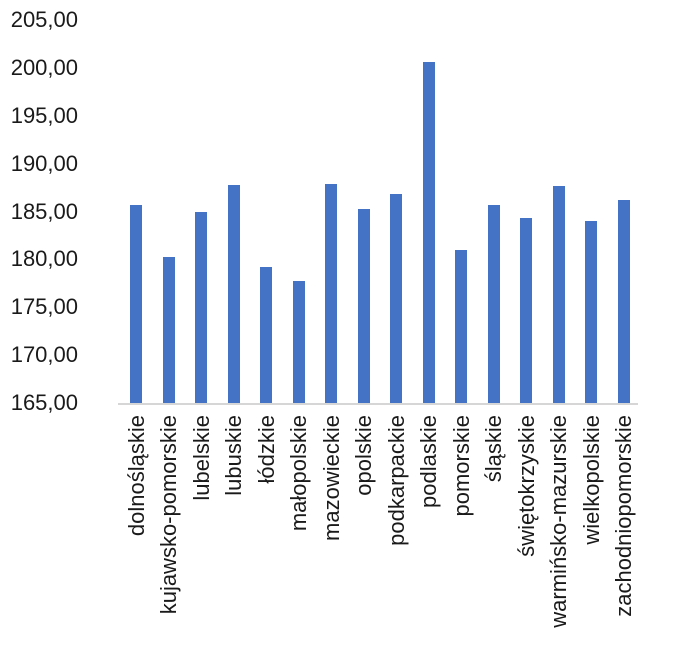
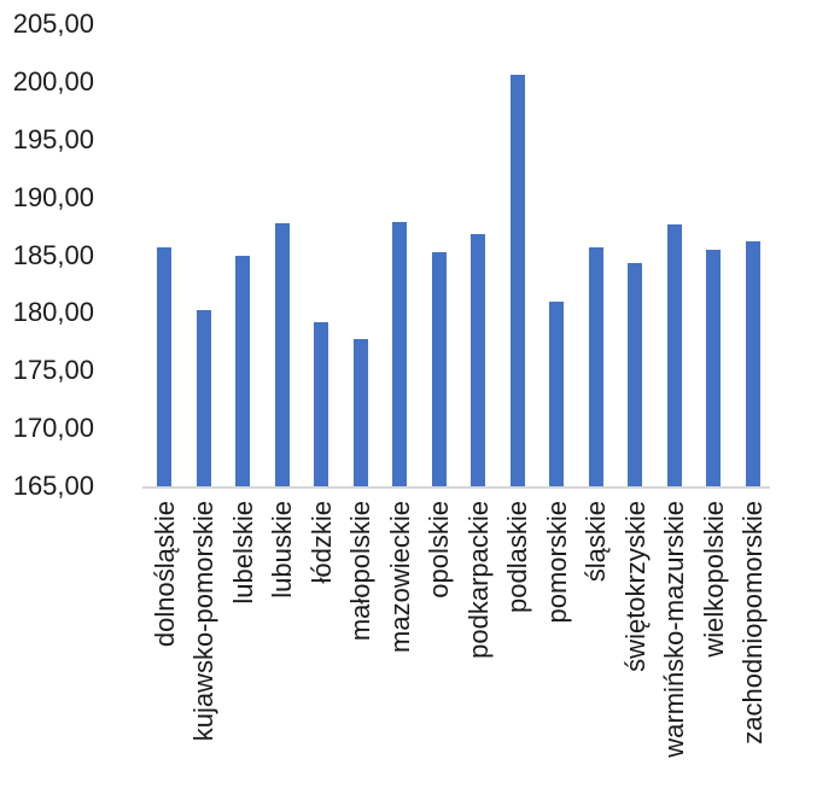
wielkopolskie: 184 -> 186
